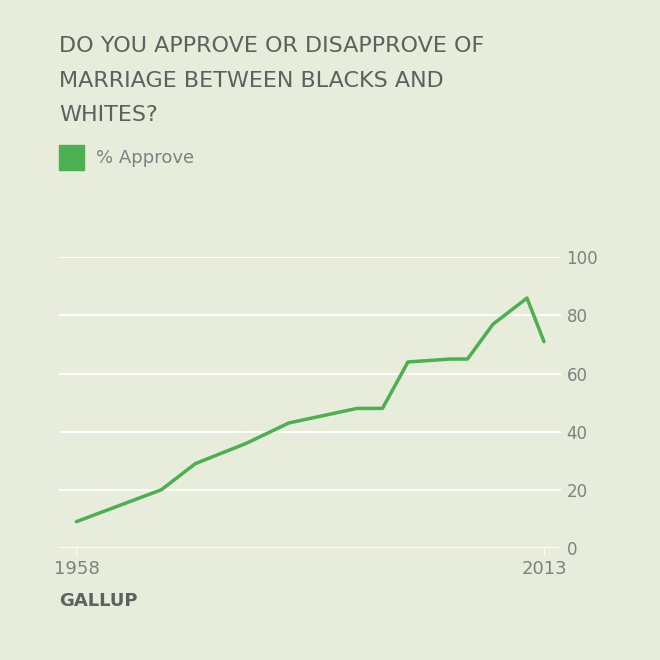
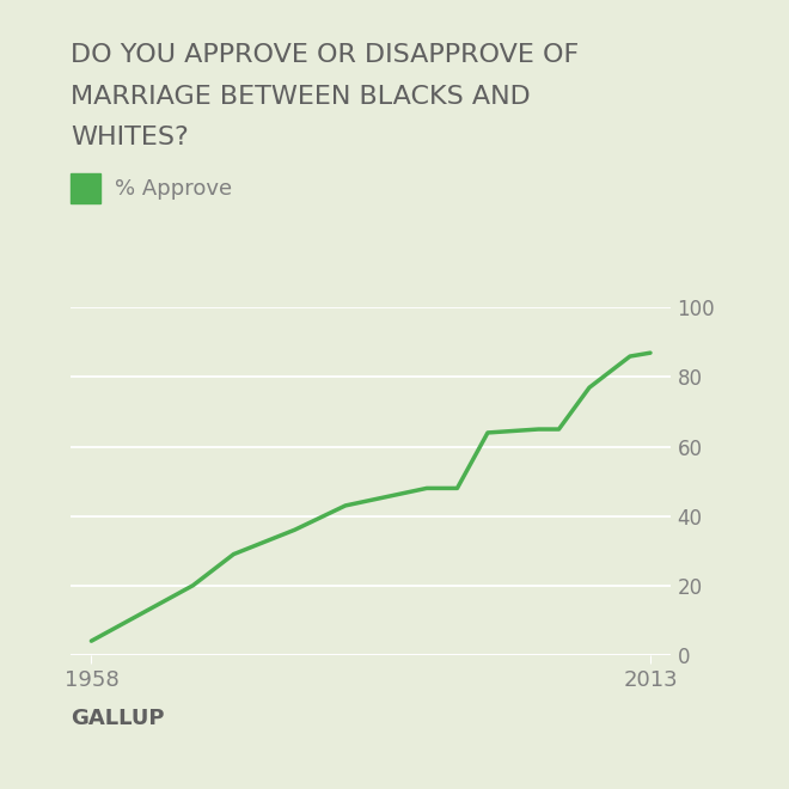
1958: 9 -> 4
2013: 71 -> 87
